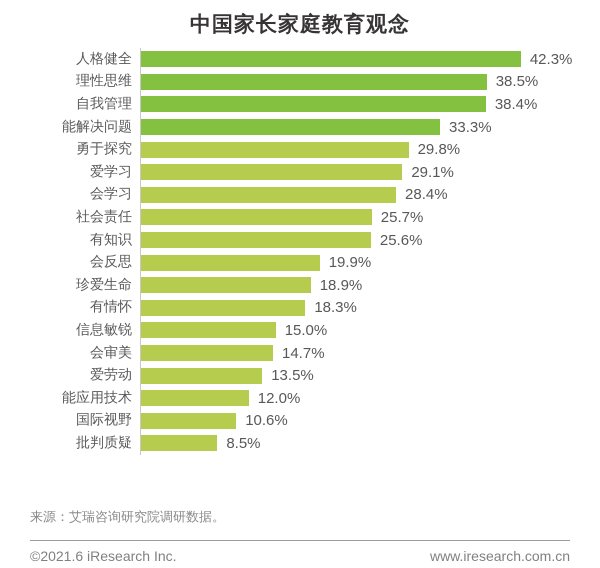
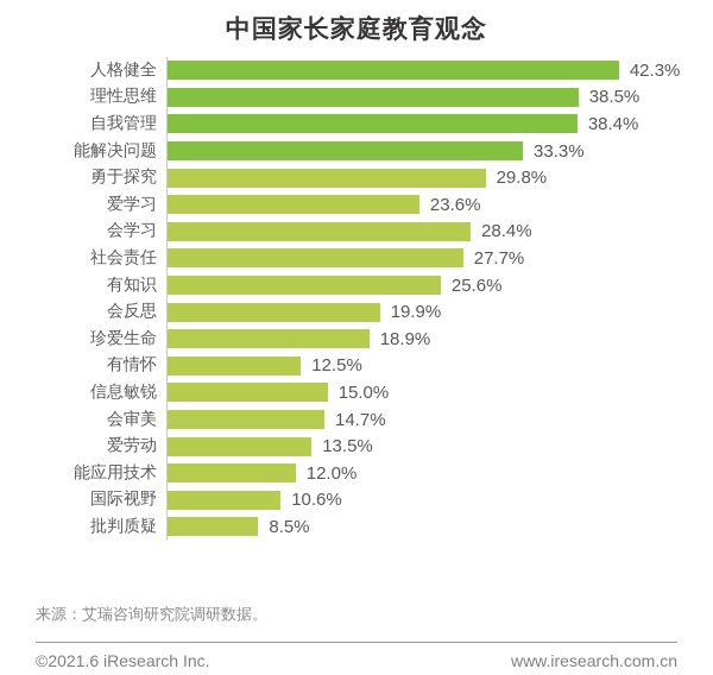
爱学习: 29.1% -> 23.6%
社会责任: 25.7% -> 27.7%
有情怀: 18.3% -> 12.5%
